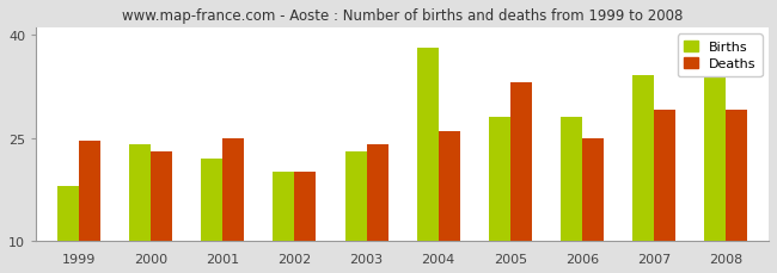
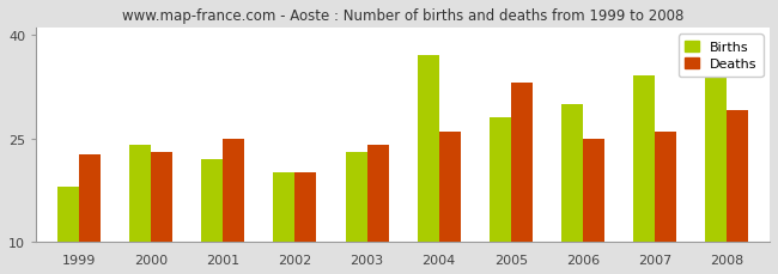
Deaths/1999: 24.5 -> 22.6
Births/2004: 38 -> 37
Births/2006: 28 -> 30
Deaths/2007: 29.0 -> 26.0
